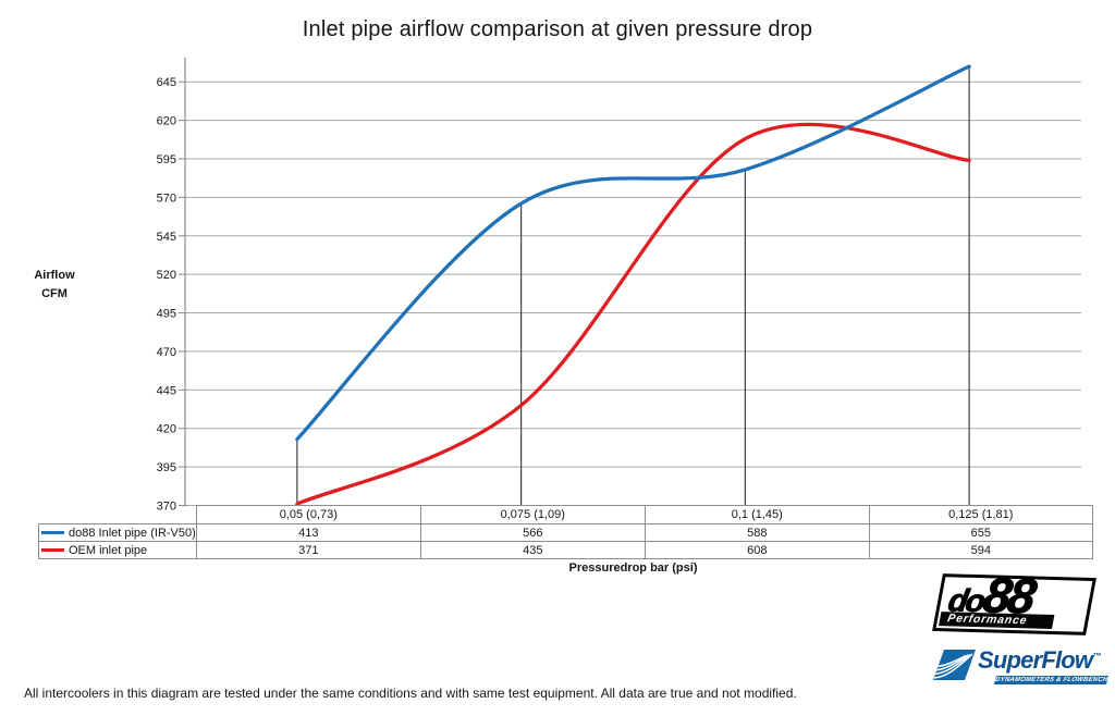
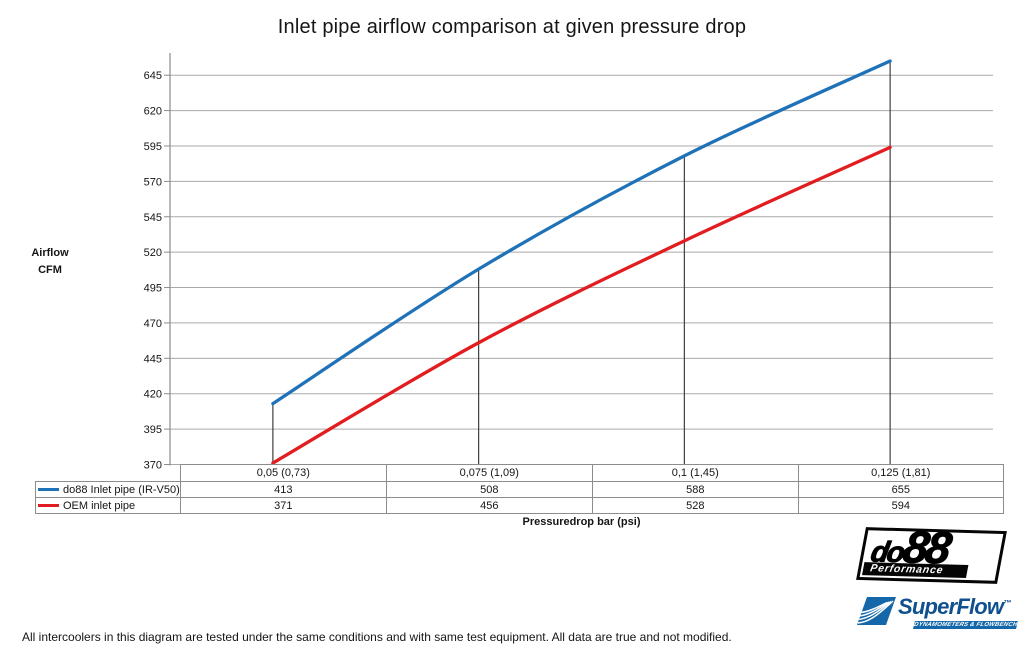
do88 Inlet pipe (IR-V50)/0,075 (1,09): 566 -> 508
OEM inlet pipe/0,075 (1,09): 435 -> 456
OEM inlet pipe/0,1 (1,45): 608 -> 528
